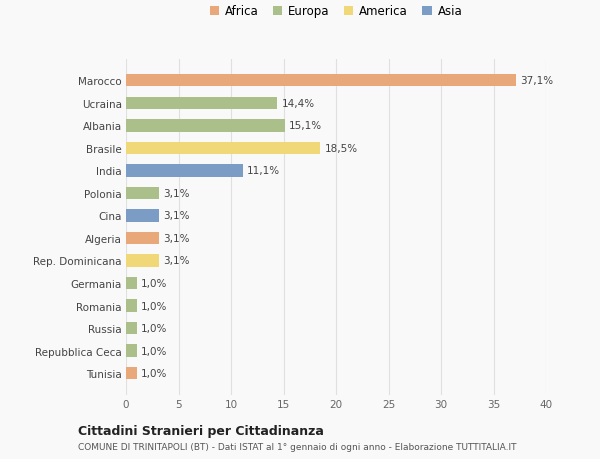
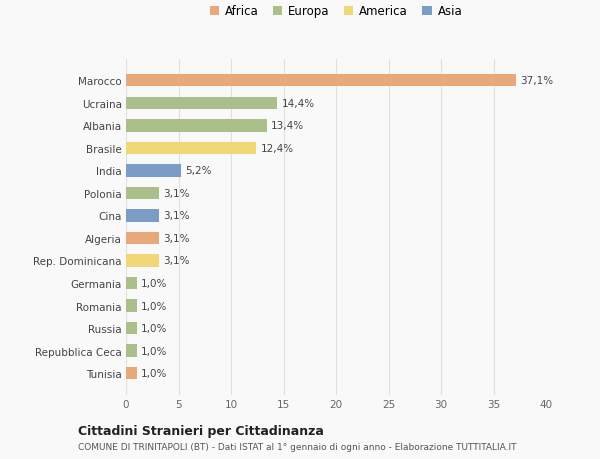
Albania: 15,1% -> 13,4%
Brasile: 18,5% -> 12,4%
India: 11,1% -> 5,2%
